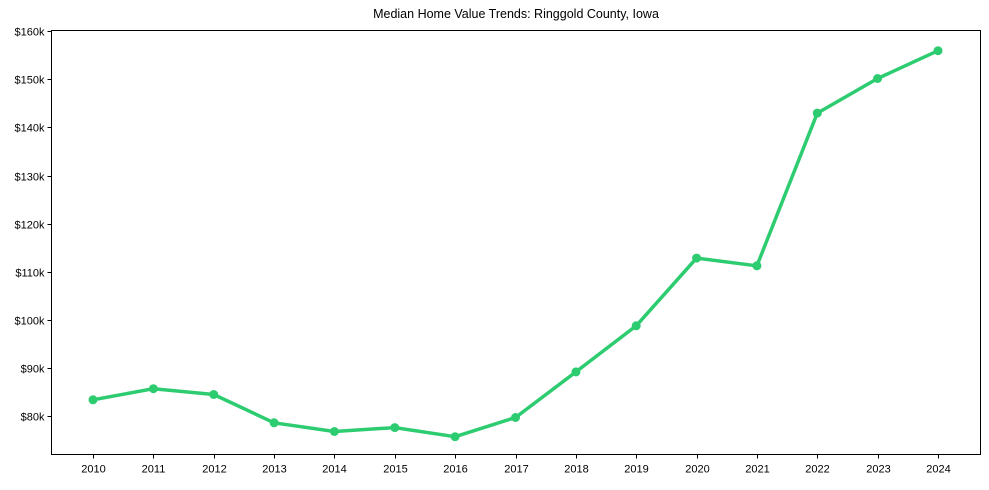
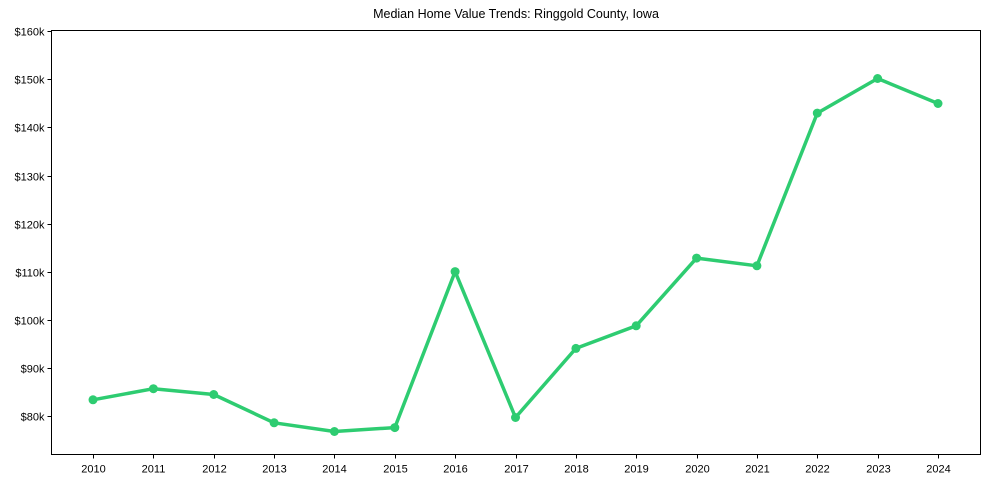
2016: $76k -> $110k
2018: $89k -> $94k
2024: $156k -> $145k
